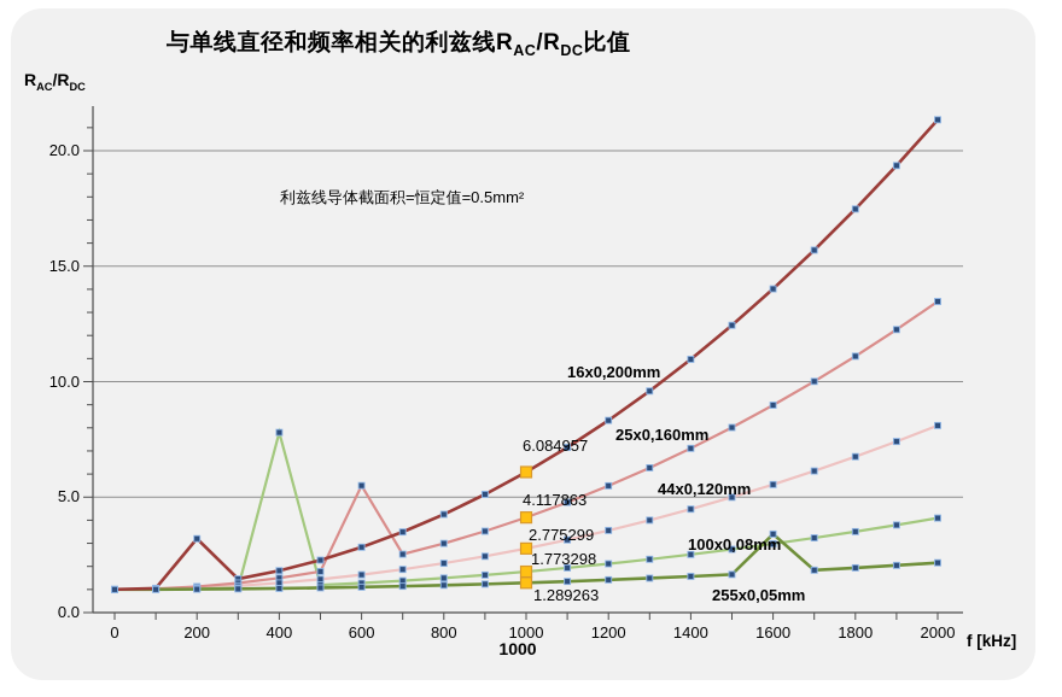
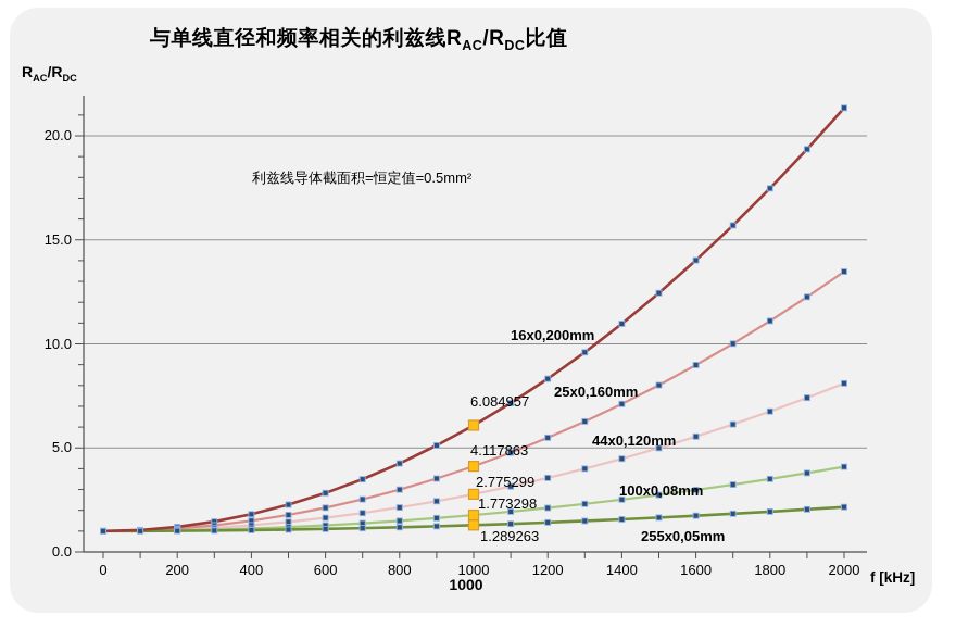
16x0,200mm/200: 3.2 -> 1.2
100x0,08mm/400: 7.8 -> 1.1
25x0,160mm/600: 5.5 -> 2.1
255x0,05mm/1600: 3.4 -> 1.7
